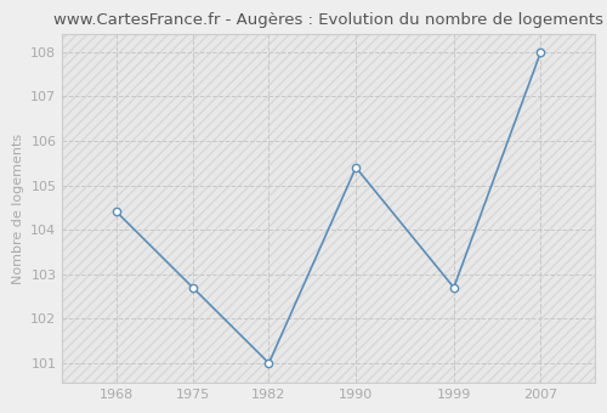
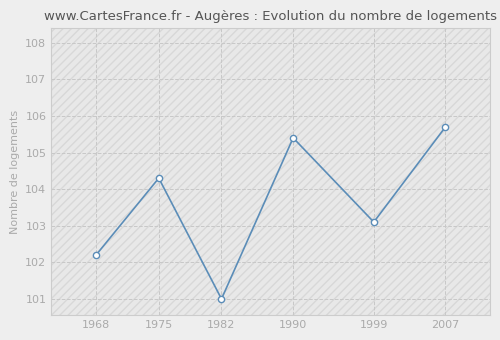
1968: 104.4 -> 102.2
1975: 102.7 -> 104.3
1999: 102.7 -> 103.1
2007: 108.0 -> 105.7
